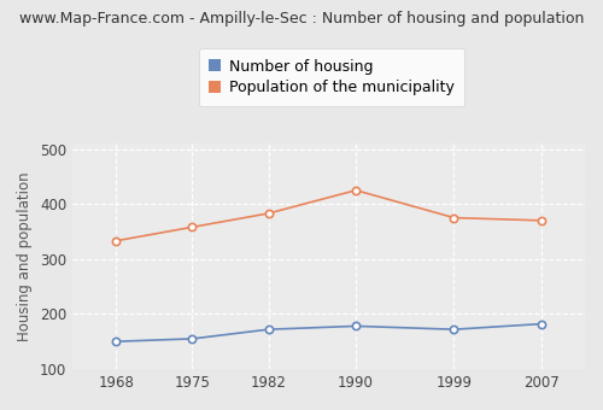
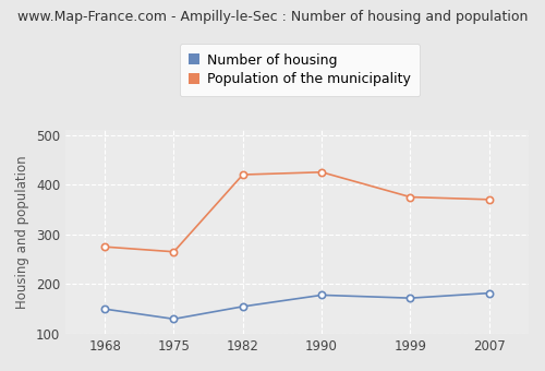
Population of the municipality/1968: 333 -> 275
Number of housing/1975: 155 -> 130
Population of the municipality/1975: 358 -> 265
Number of housing/1982: 172 -> 155
Population of the municipality/1982: 383 -> 420
